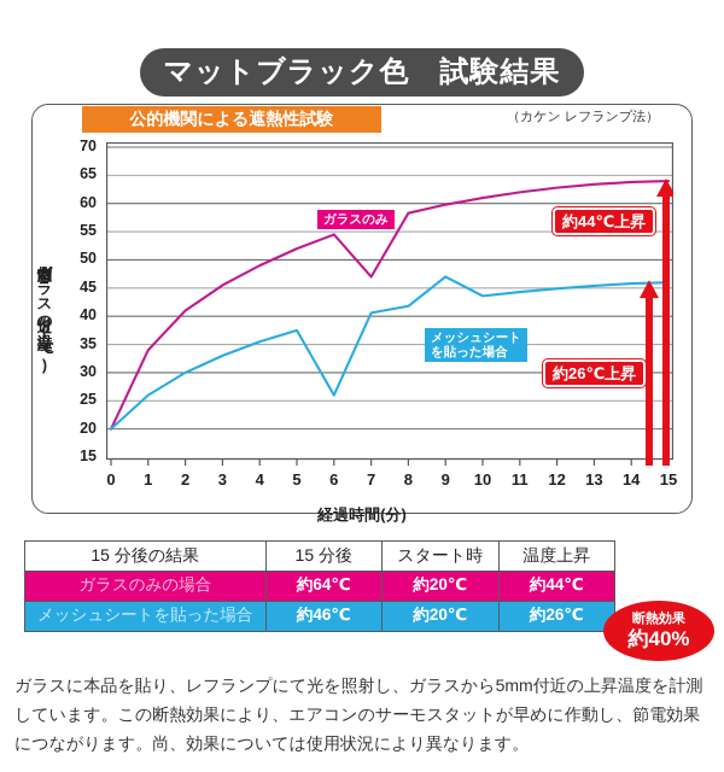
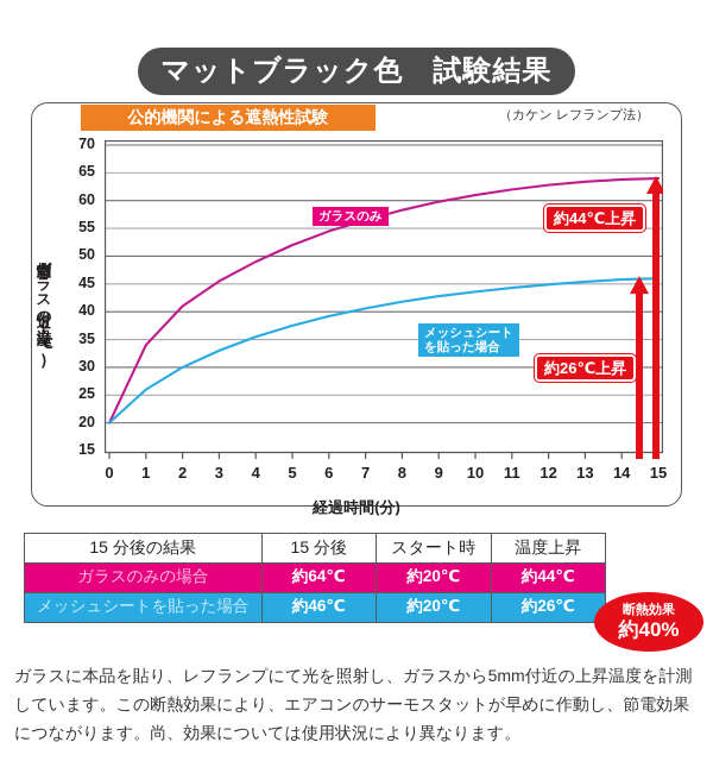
メッシュシートを貼った場合/6: 26 -> 39
ガラスのみ/7: 47 -> 56
メッシュシートを貼った場合/9: 47 -> 43
